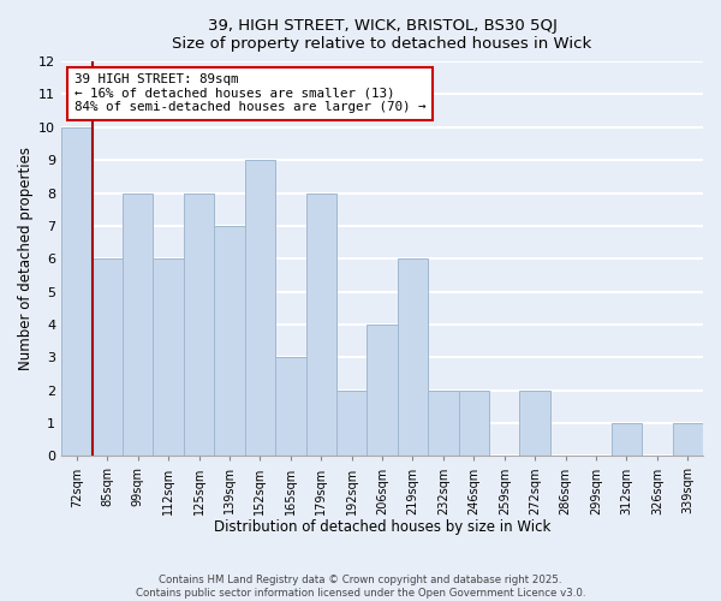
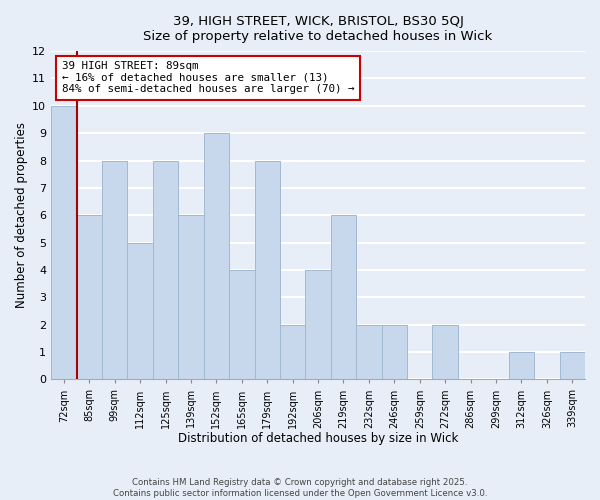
112sqm: 6 -> 5
139sqm: 7 -> 6
165sqm: 3 -> 4
